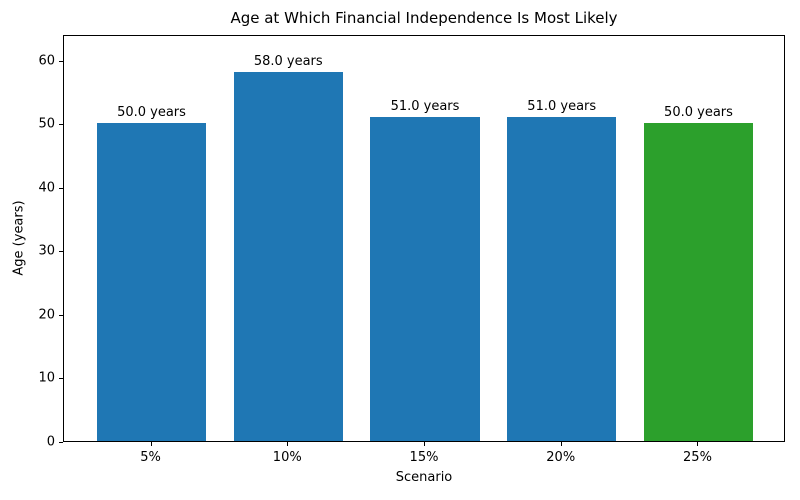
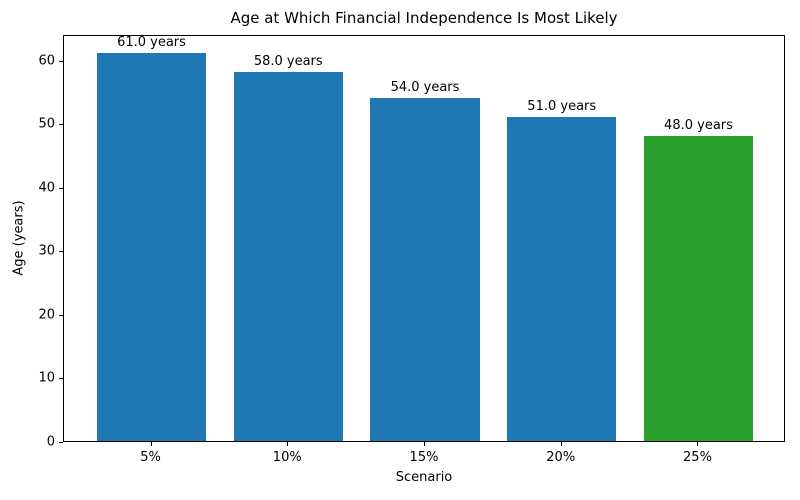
5%: 50.0 -> 61.0
15%: 51.0 -> 54.0
25%: 50.0 -> 48.0
